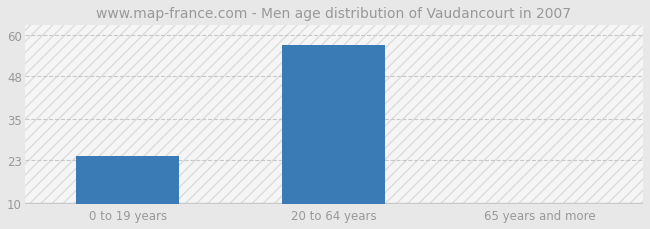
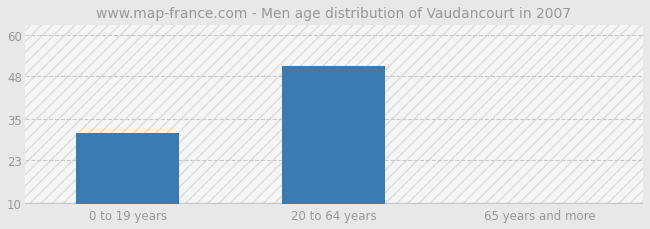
0 to 19 years: 24 -> 31
20 to 64 years: 57 -> 51
